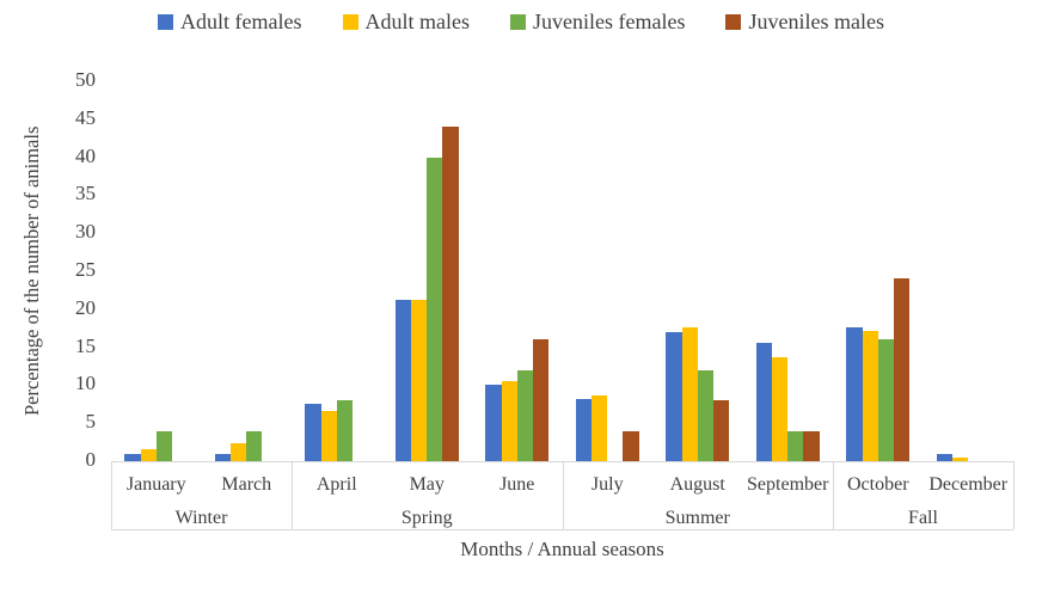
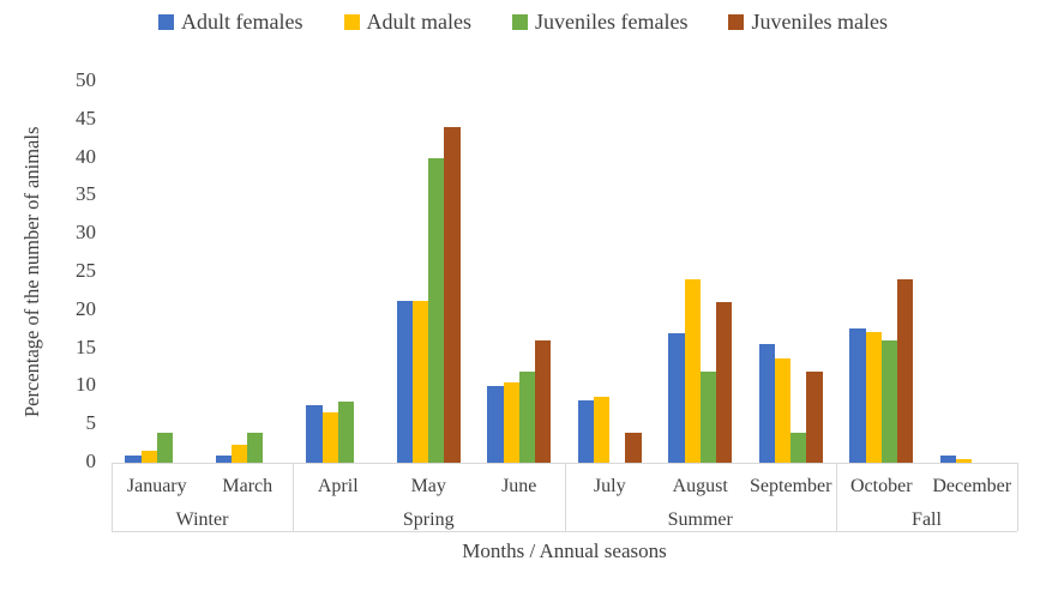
Adult males/August: 18 -> 24
Juveniles males/August: 8 -> 21
Juveniles males/September: 4 -> 12
